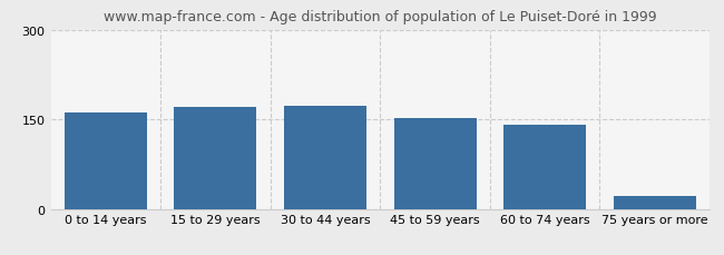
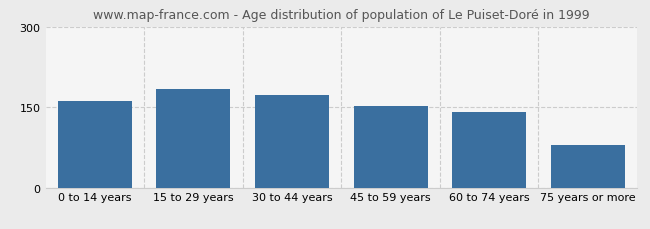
15 to 29 years: 170 -> 184
75 years or more: 22 -> 80
